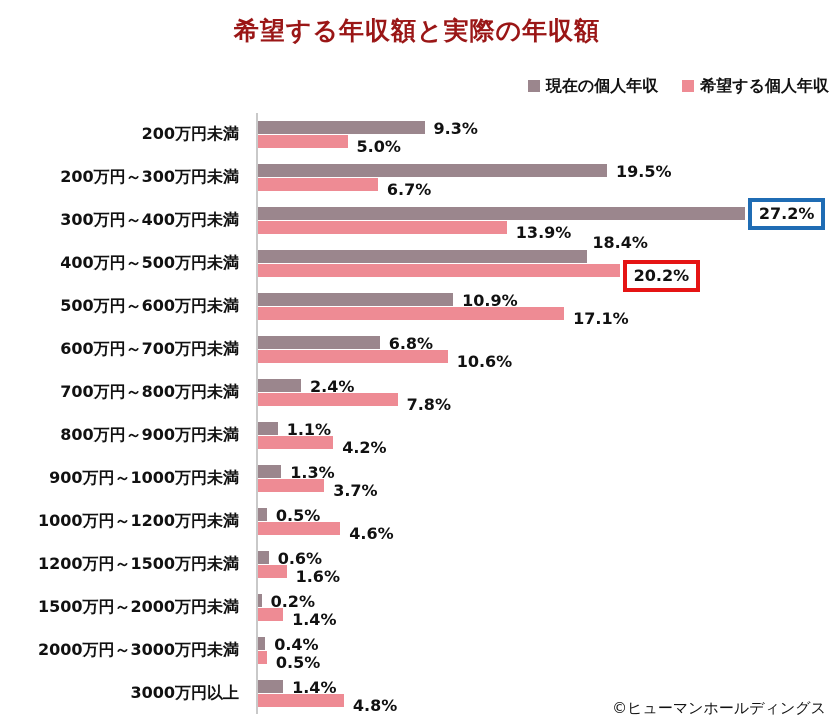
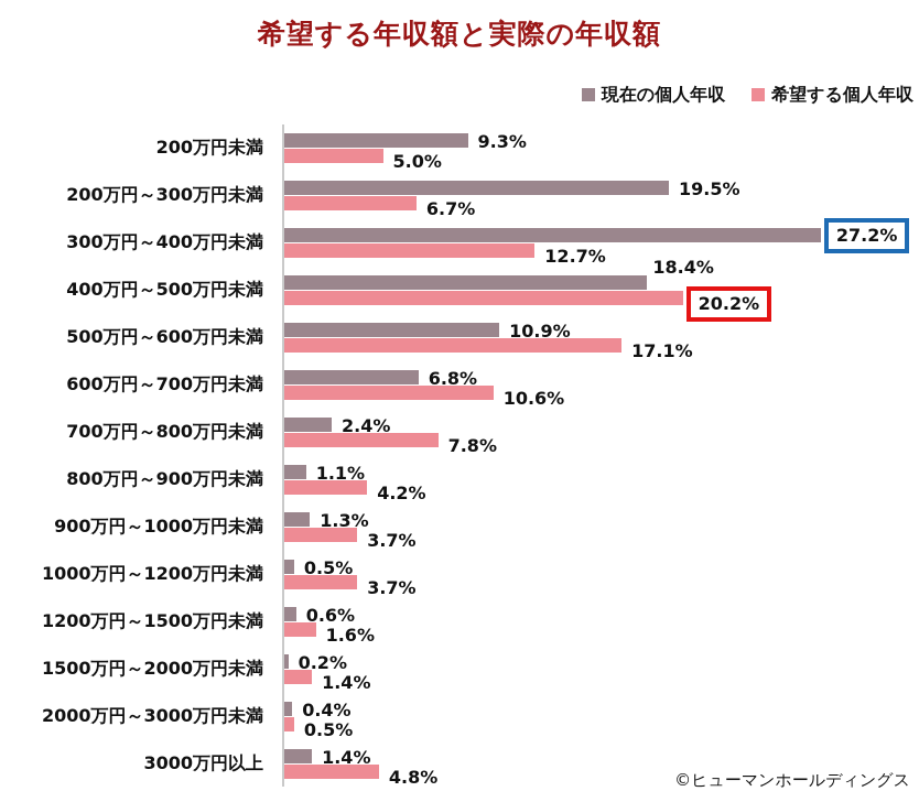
希望する個人年収/300万円～400万円未満: 13.9% -> 12.7%
希望する個人年収/1000万円～1200万円未満: 4.6% -> 3.7%
